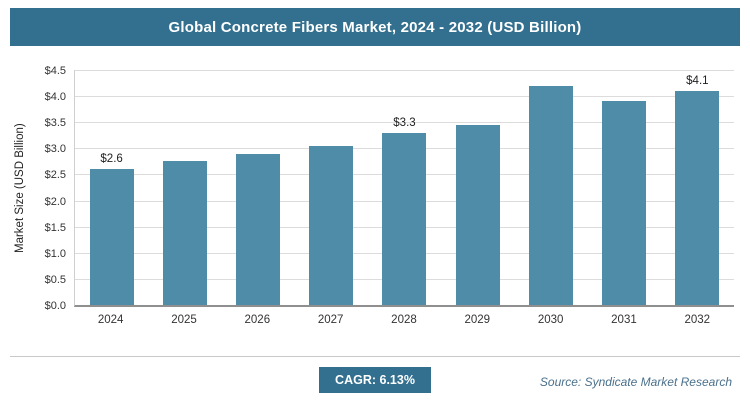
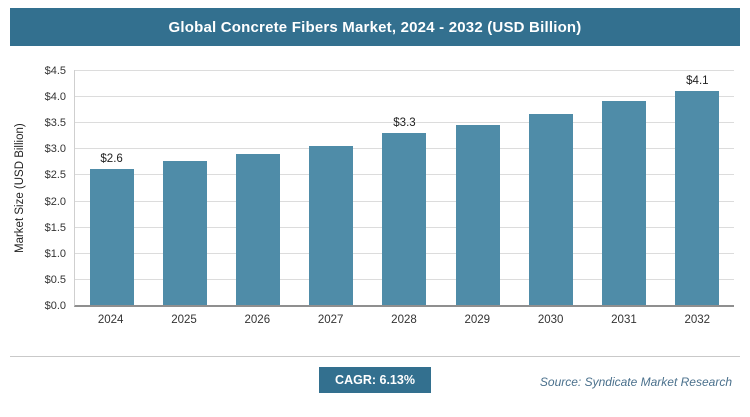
2030: $4.2 -> $3.6
